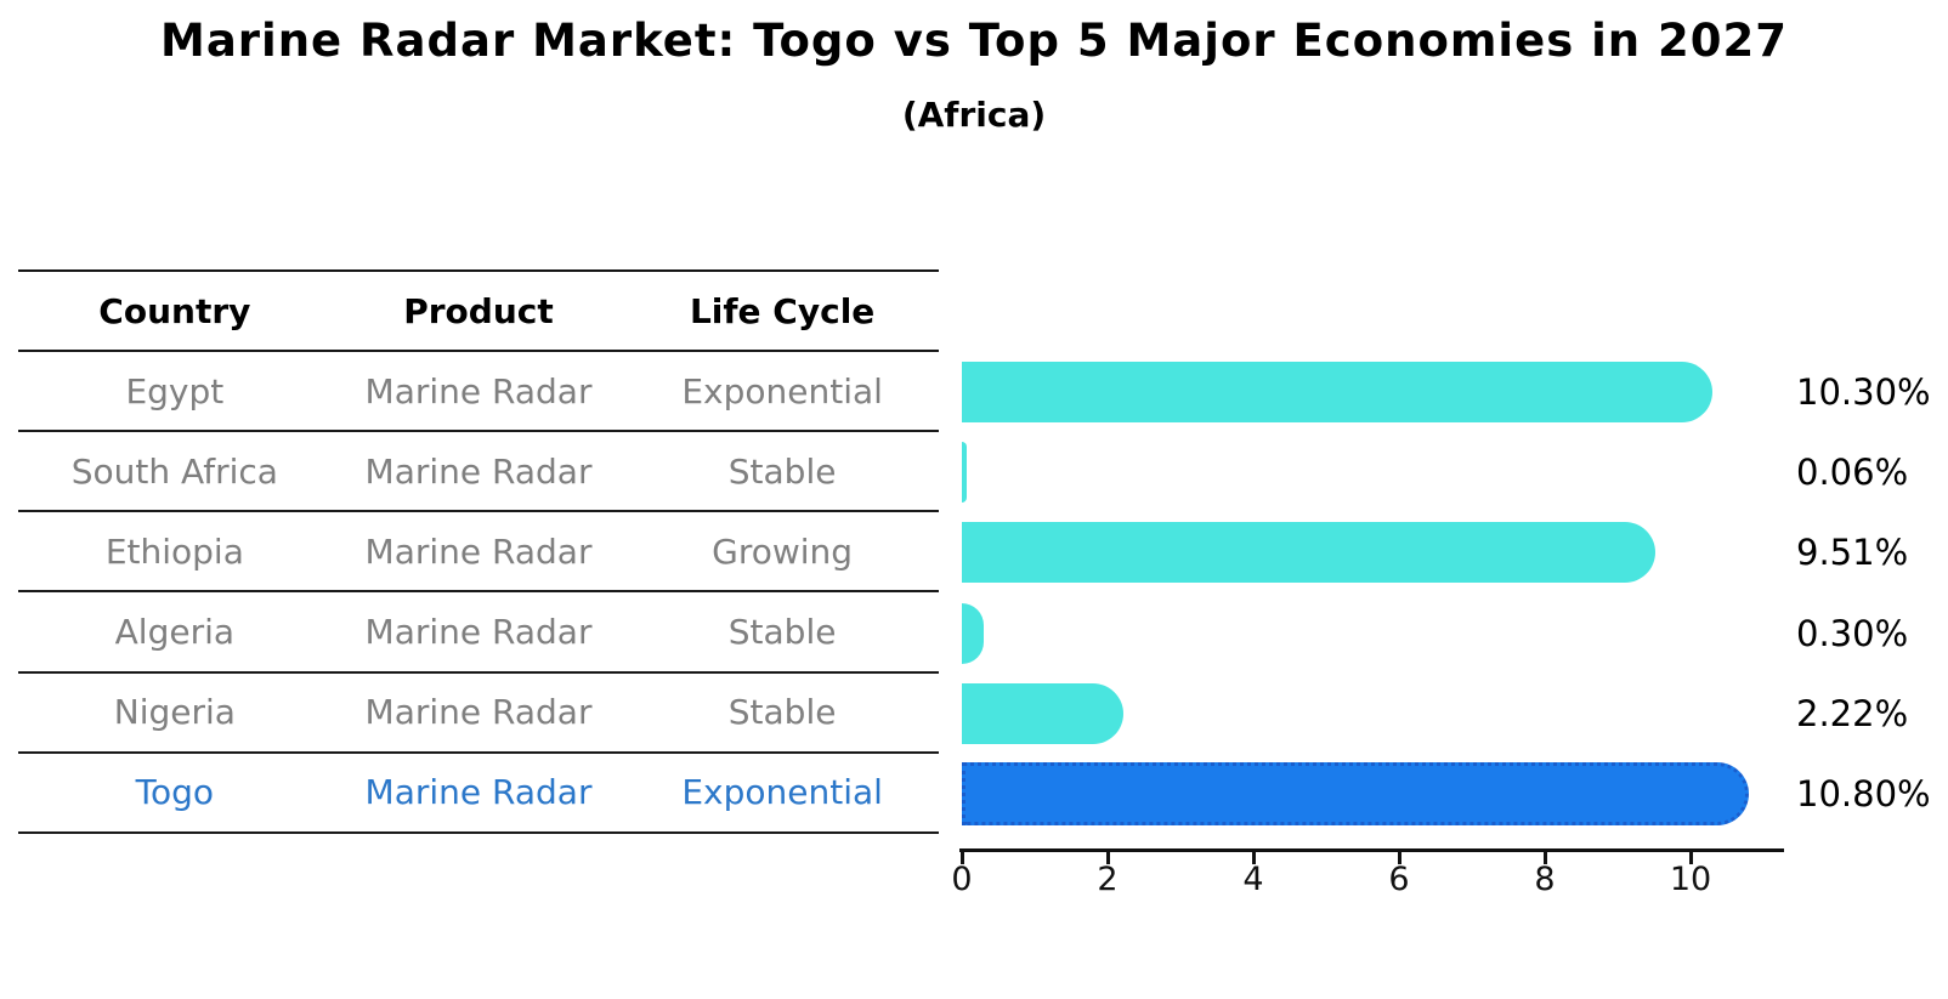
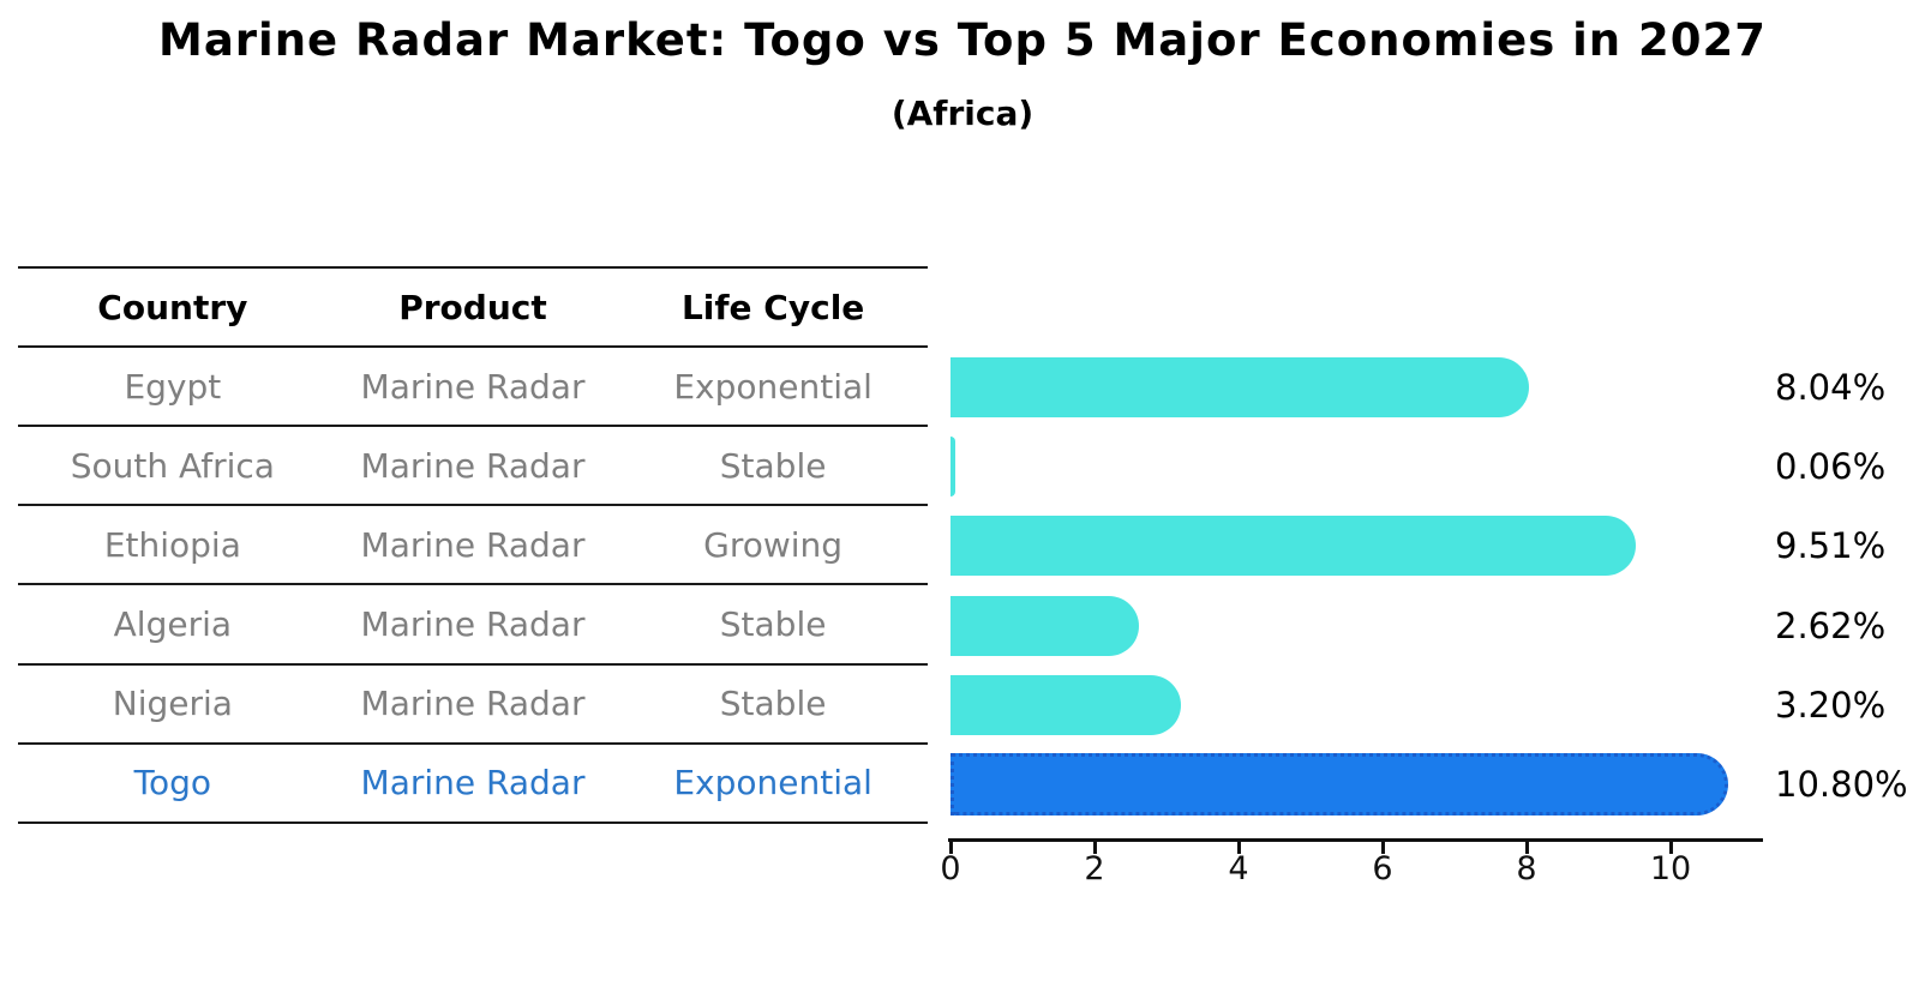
Egypt: 10.30% -> 8.04%
Algeria: 0.30% -> 2.62%
Nigeria: 2.22% -> 3.20%
